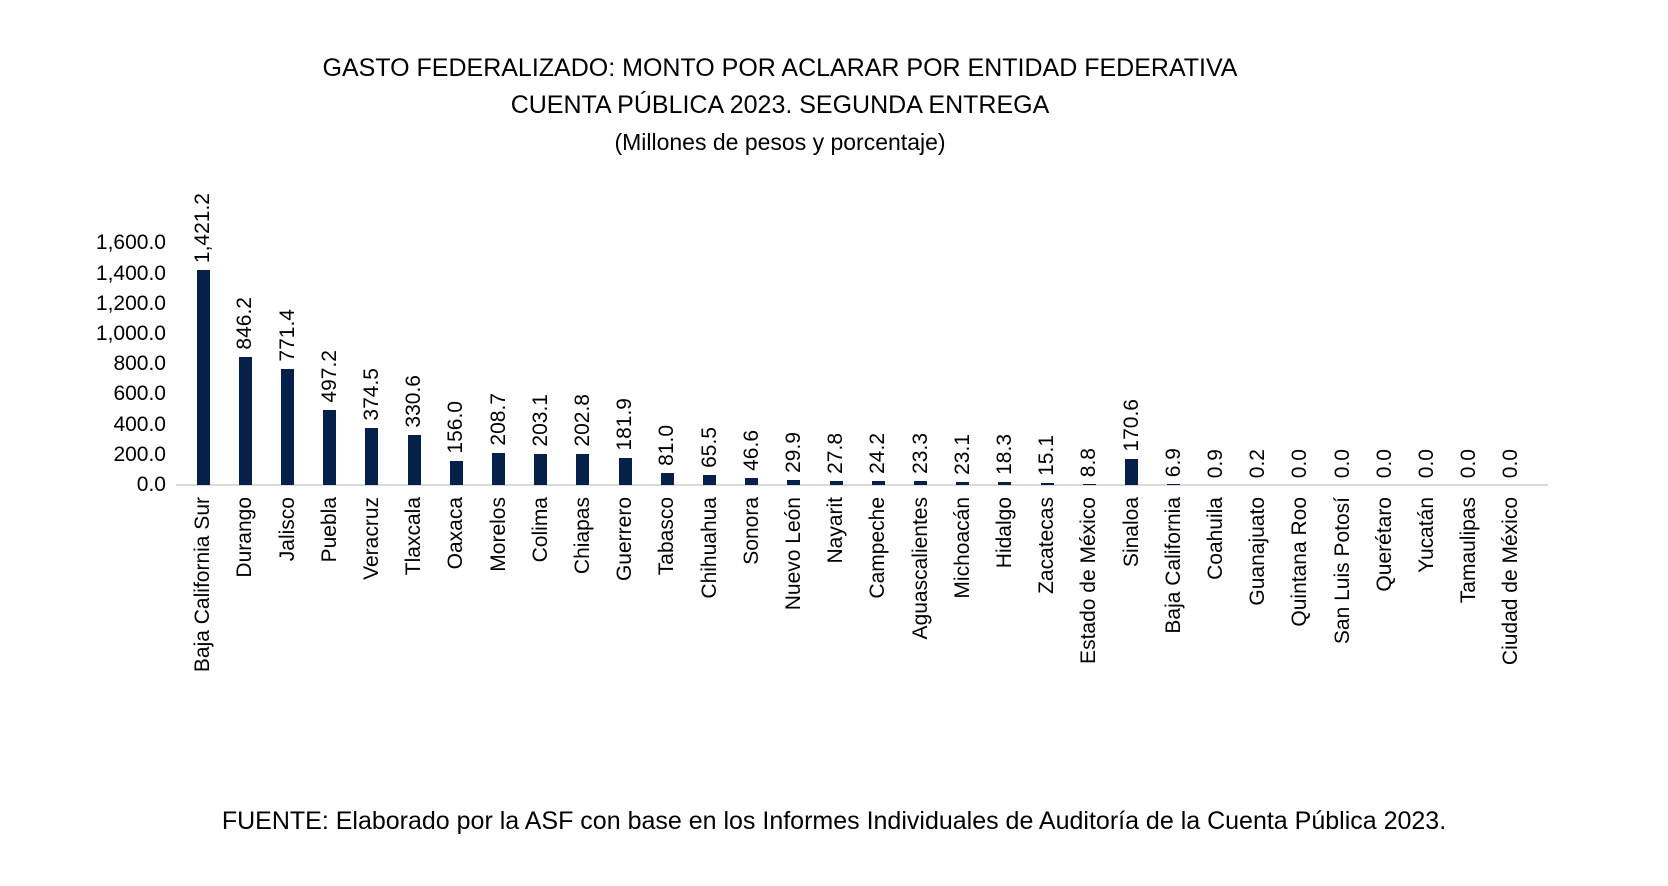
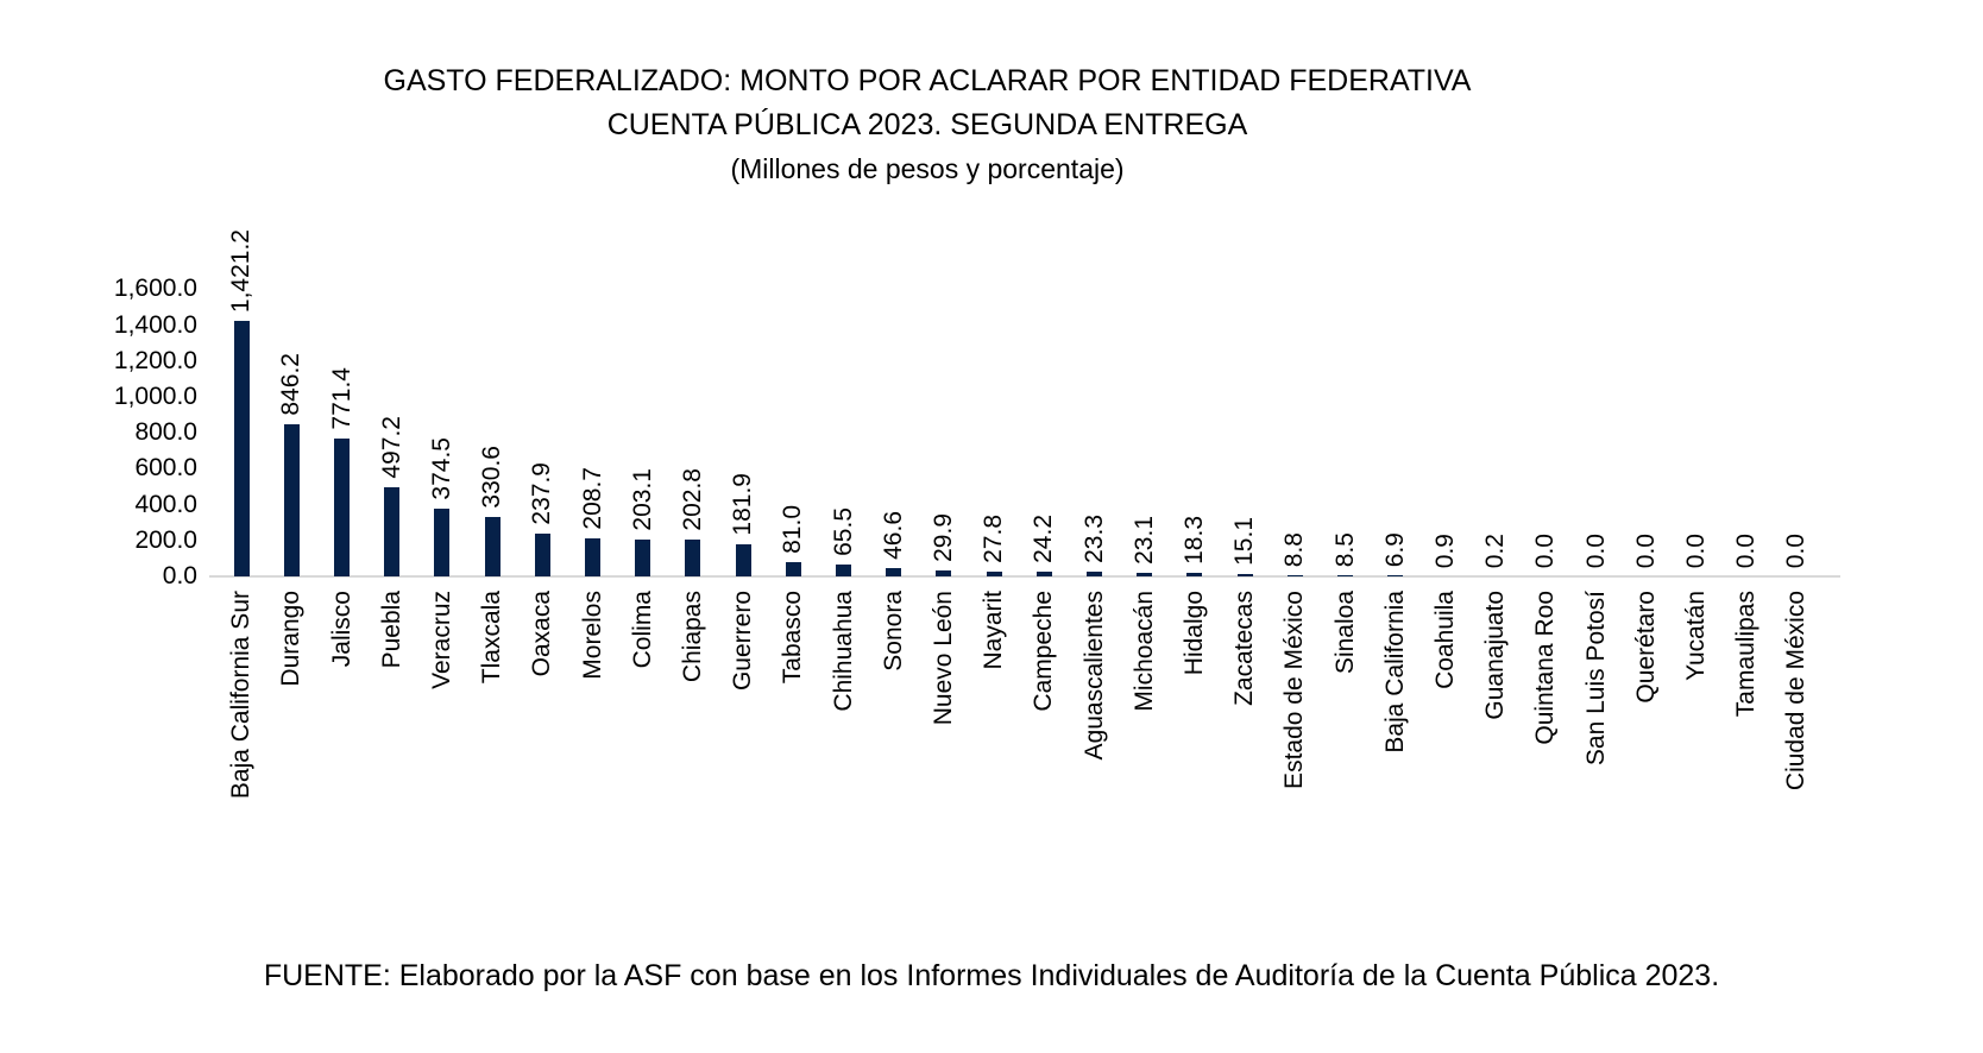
Oaxaca: 156.0 -> 237.9
Sinaloa: 170.6 -> 8.5
